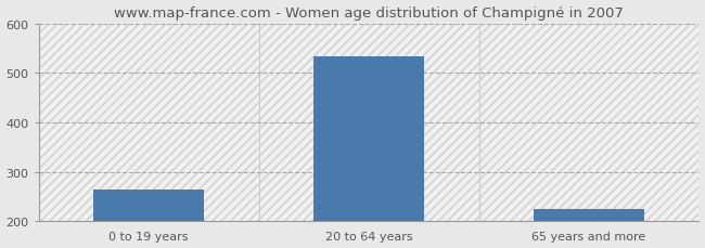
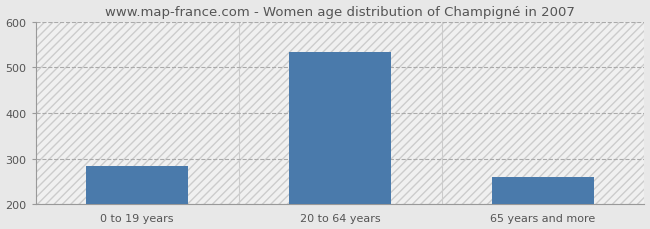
0 to 19 years: 265 -> 285
65 years and more: 226 -> 260
